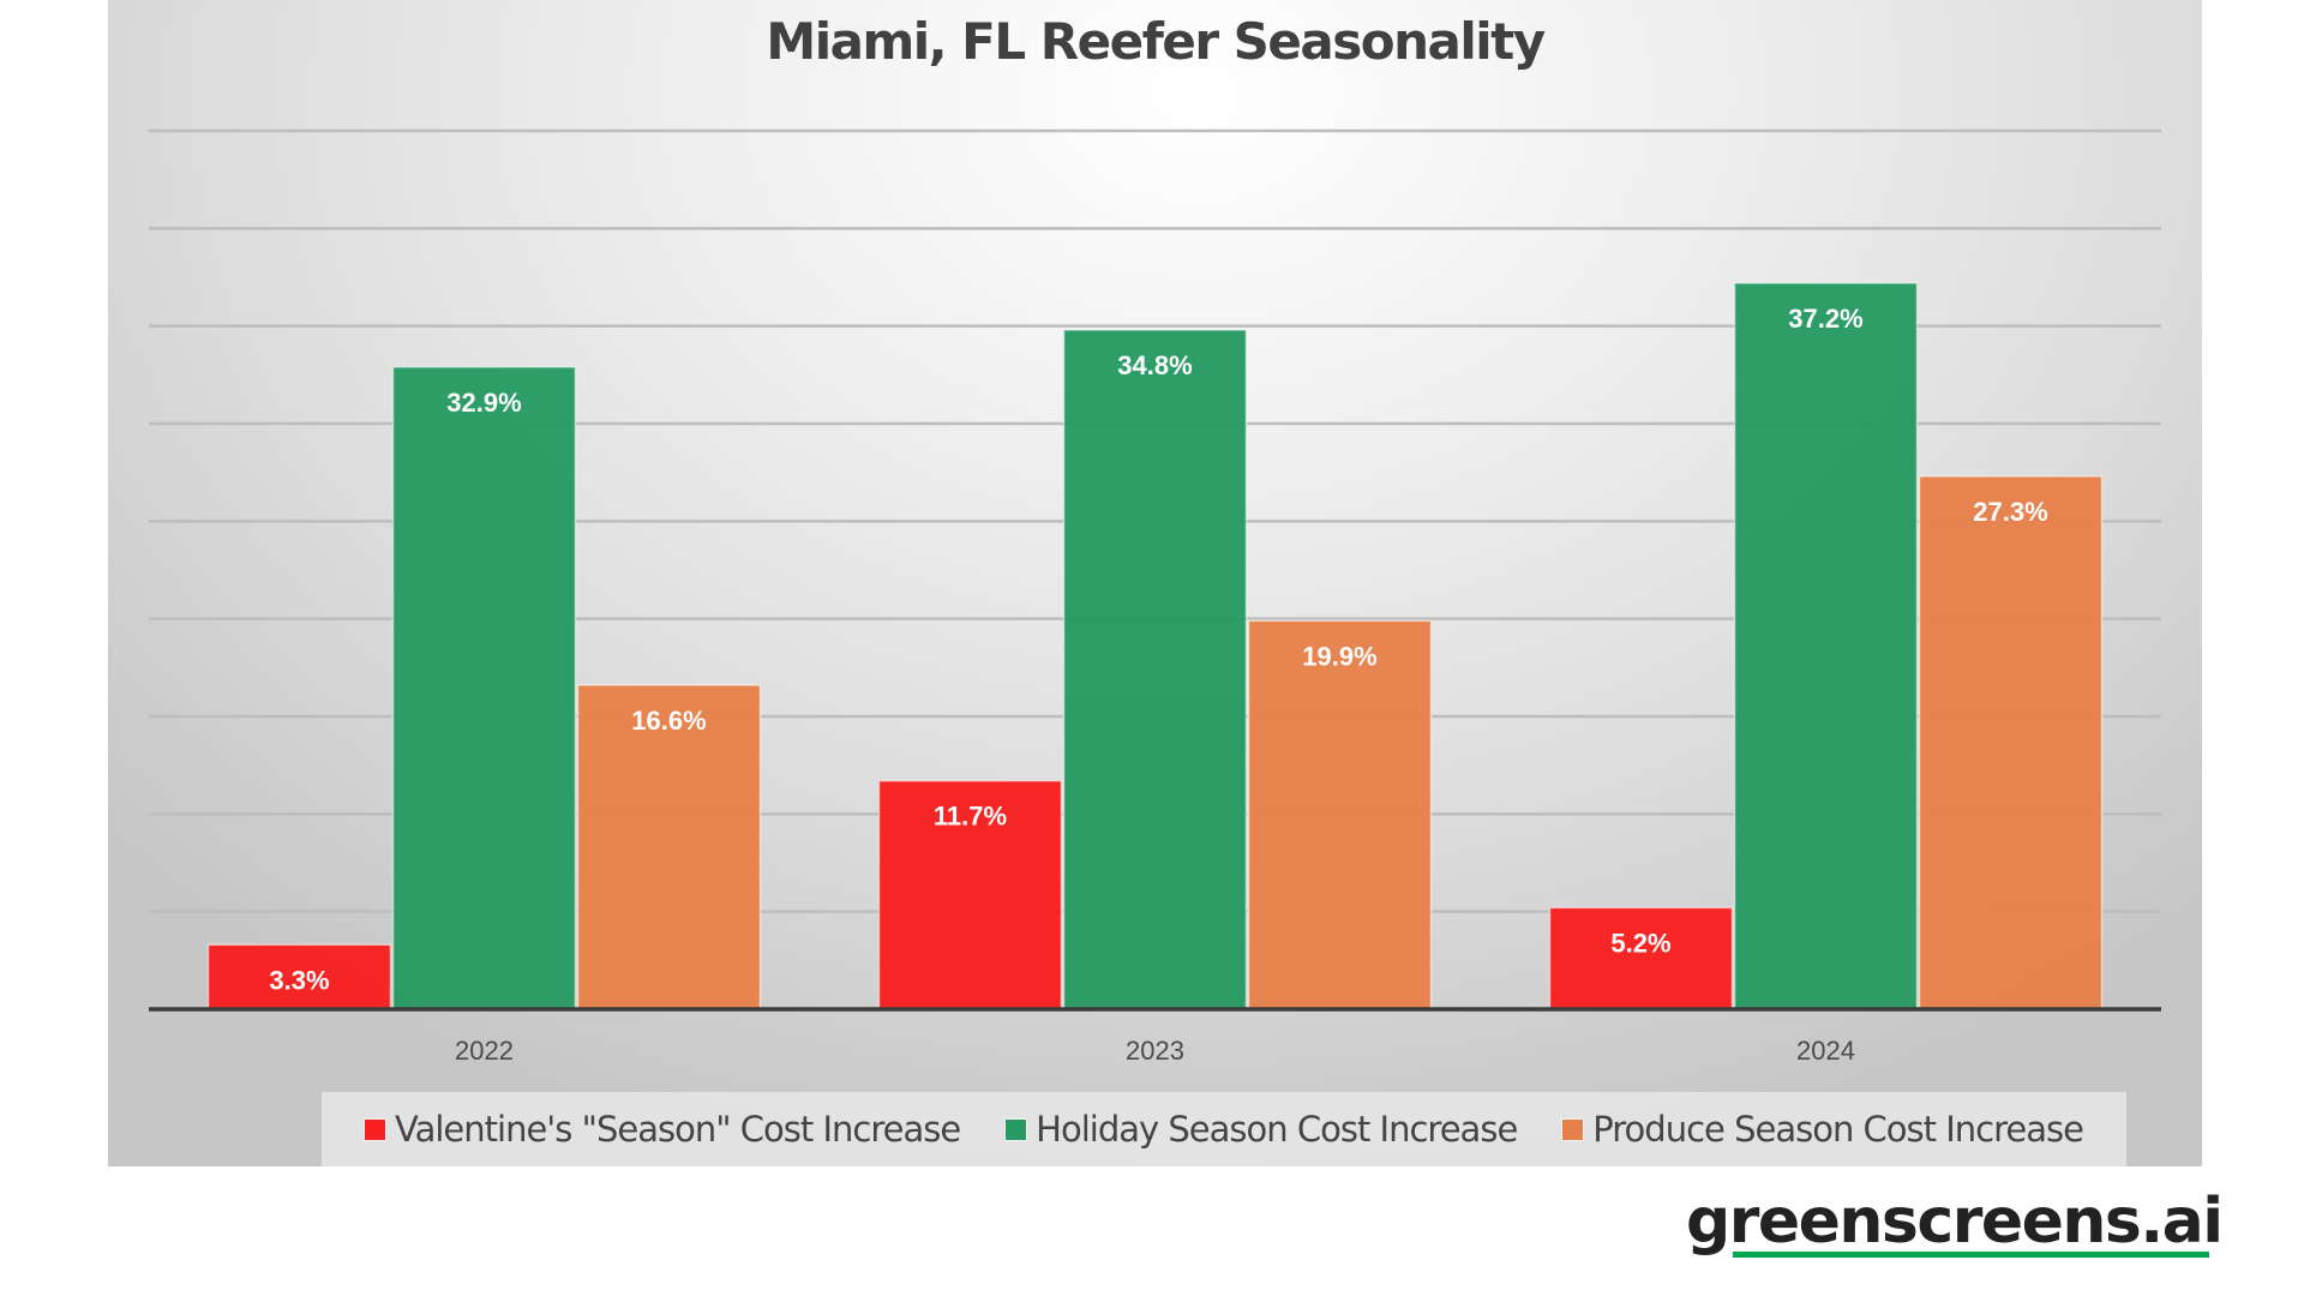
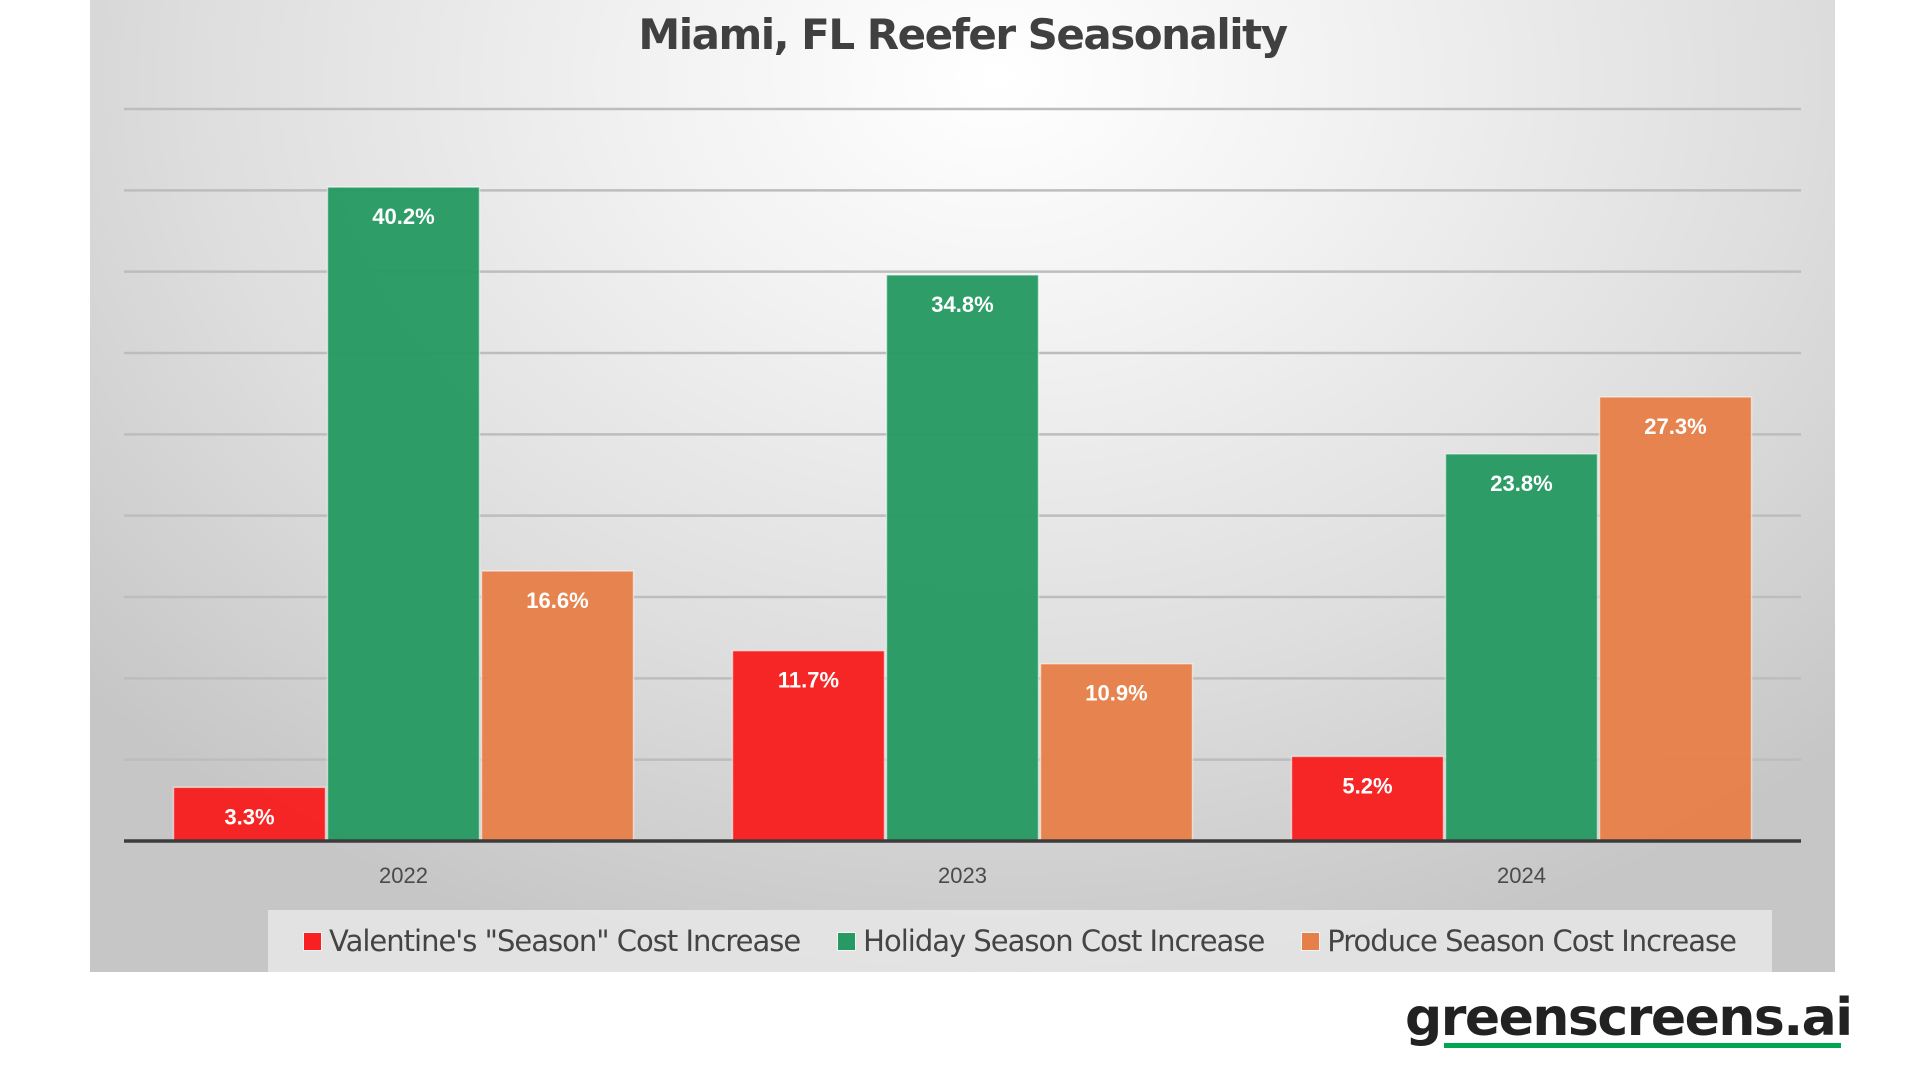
Holiday Season Cost Increase/2022: 32.9% -> 40.2%
Produce Season Cost Increase/2023: 19.9% -> 10.9%
Holiday Season Cost Increase/2024: 37.2% -> 23.8%
